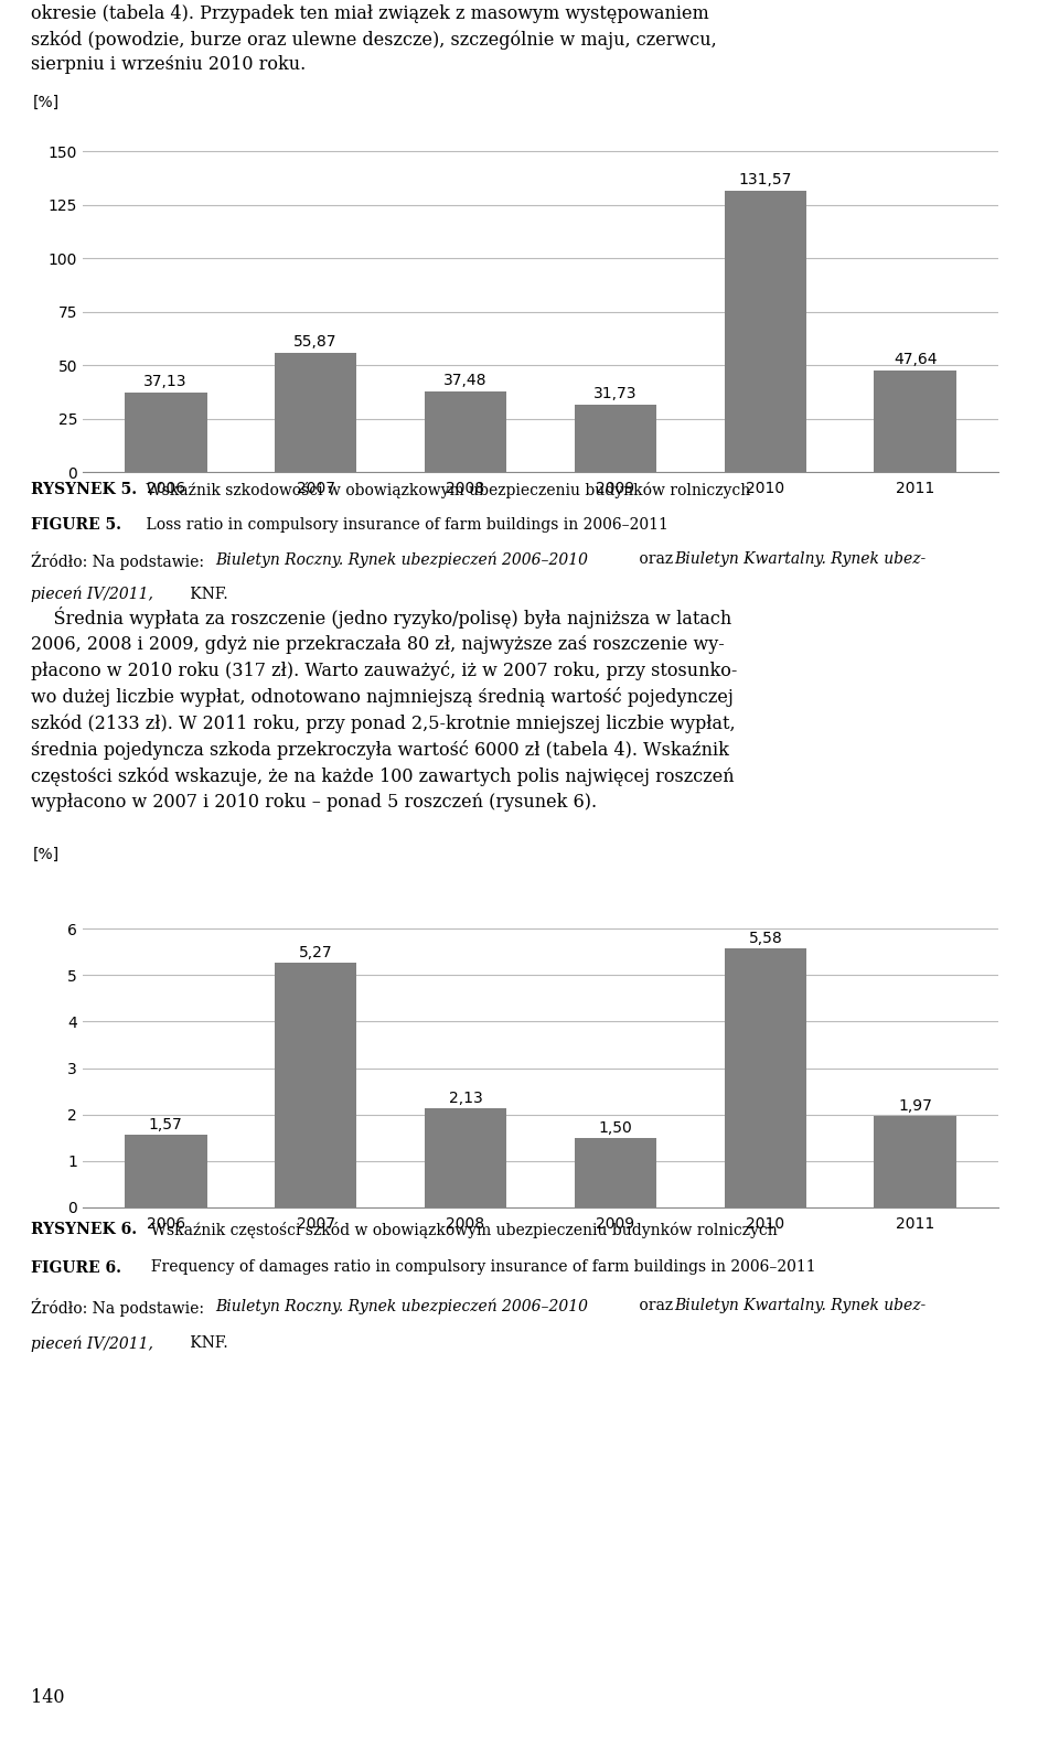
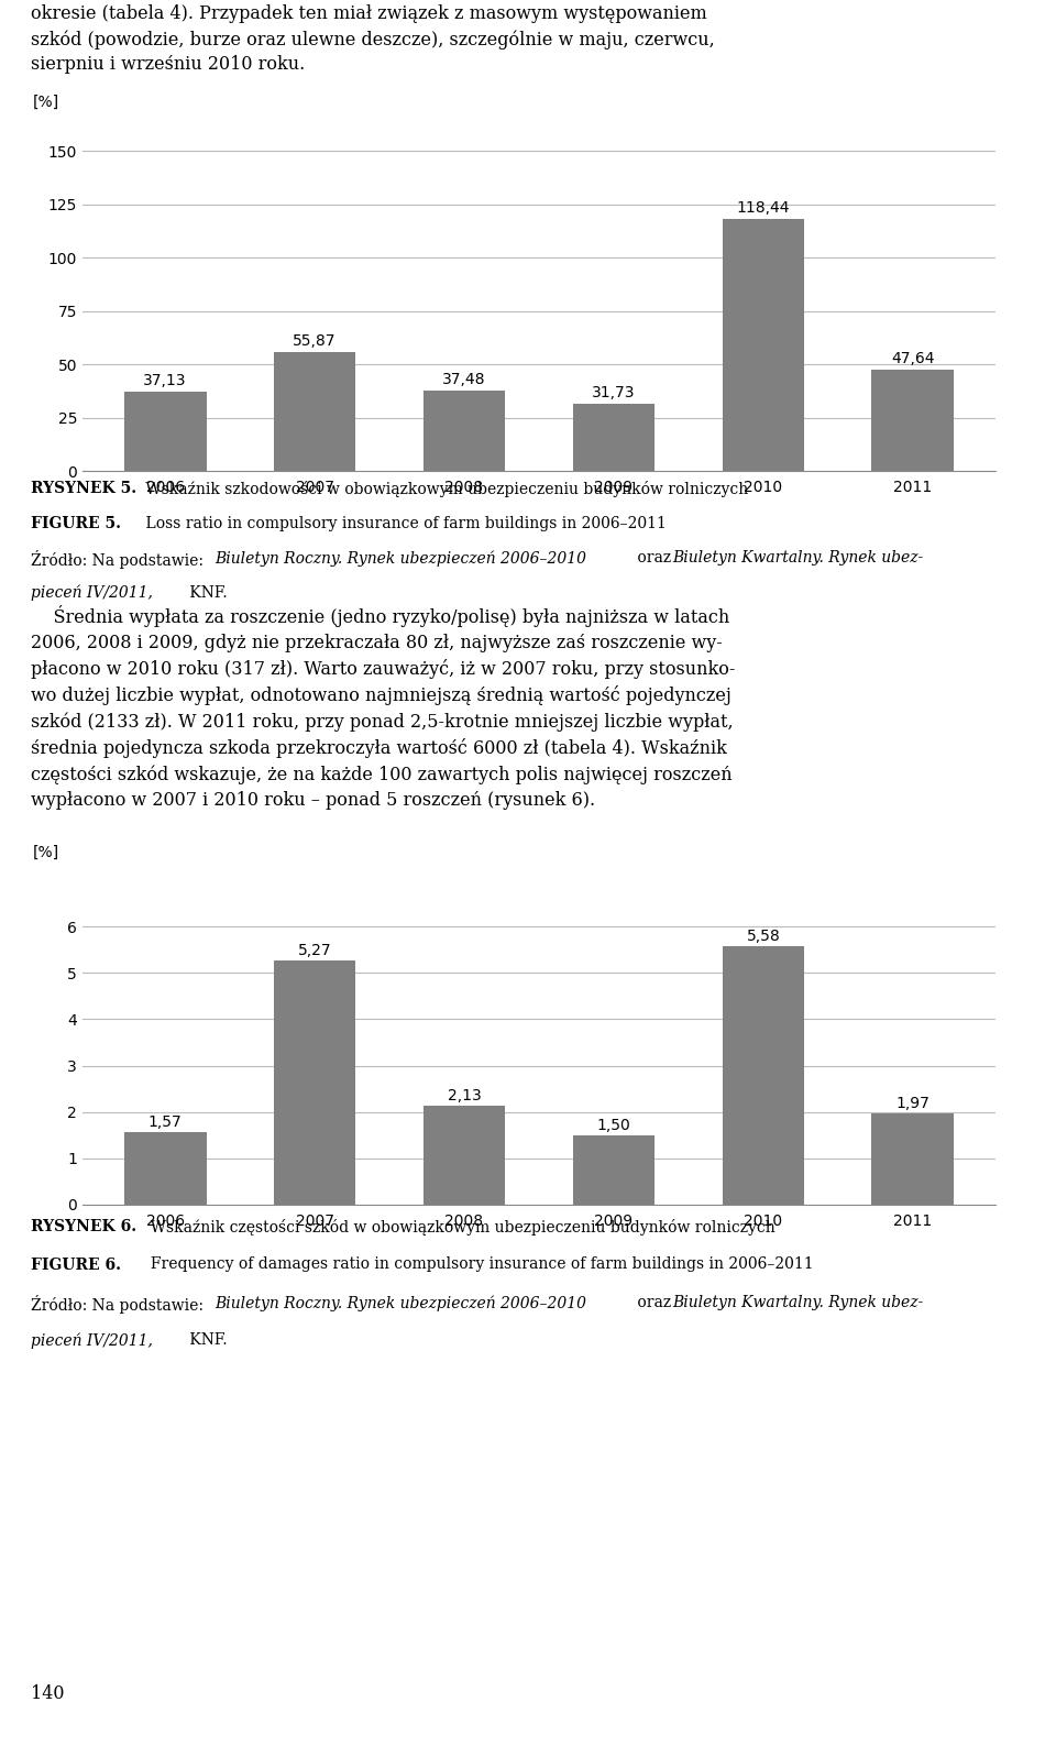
2010: 131,57 -> 118,44
